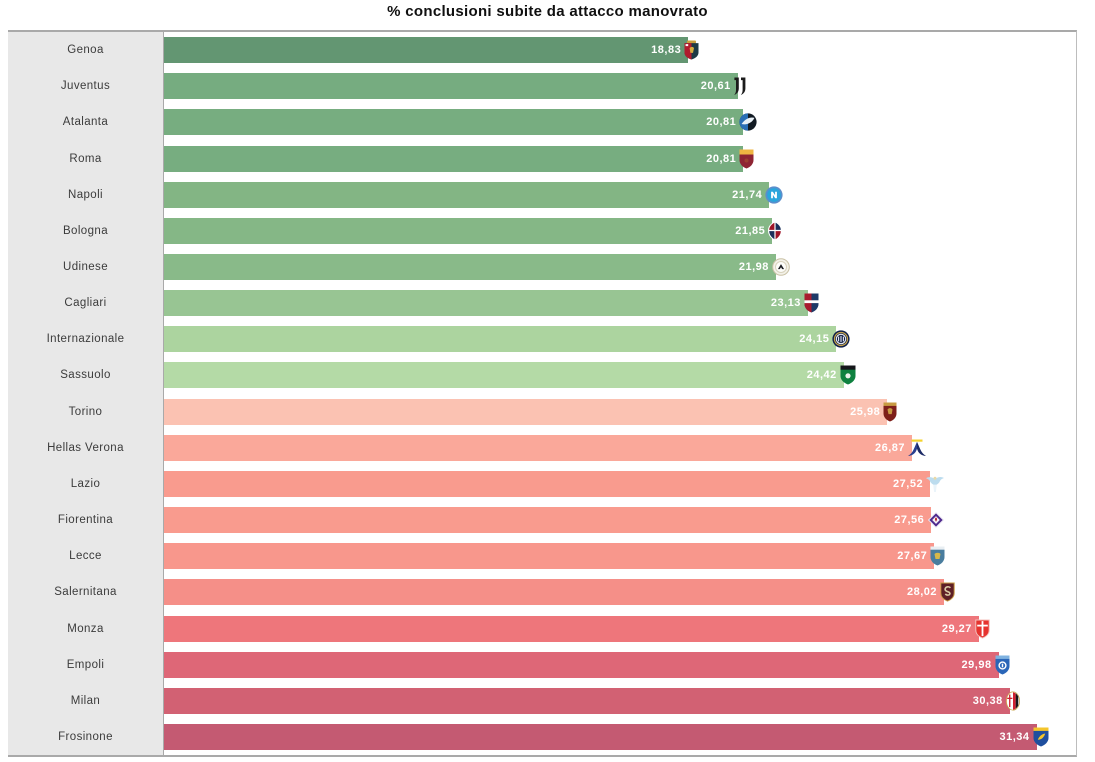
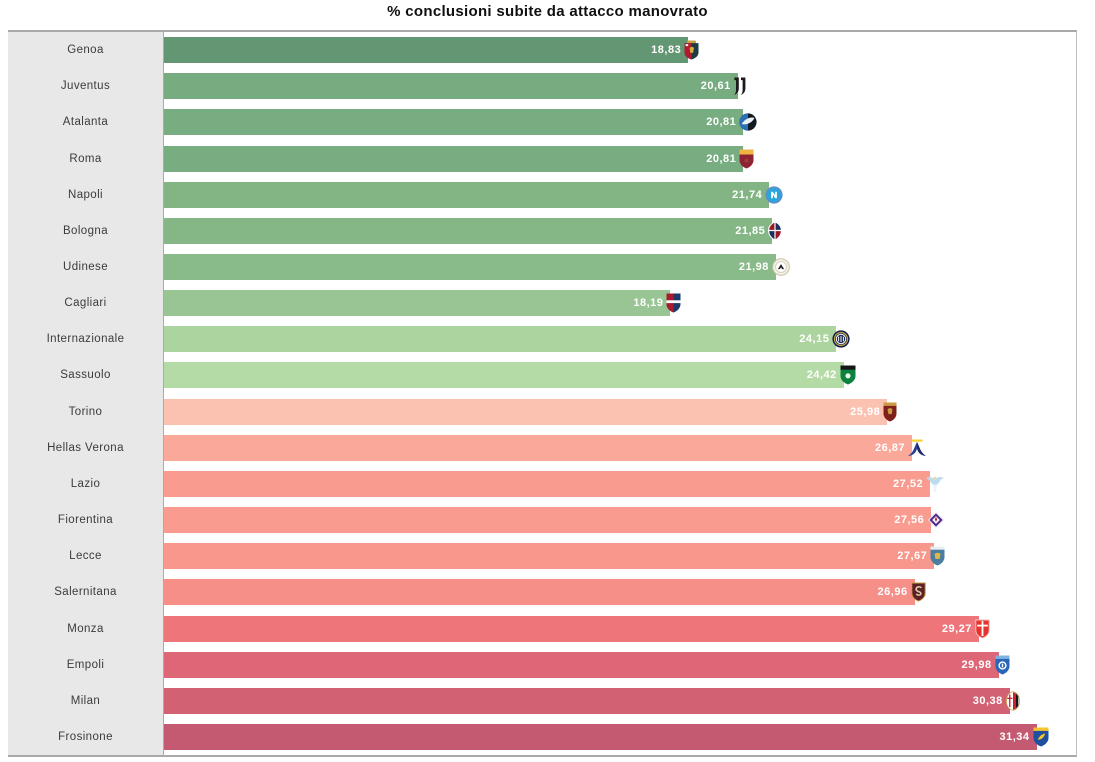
Cagliari: 23,13 -> 18,19
Salernitana: 28,02 -> 26,96
